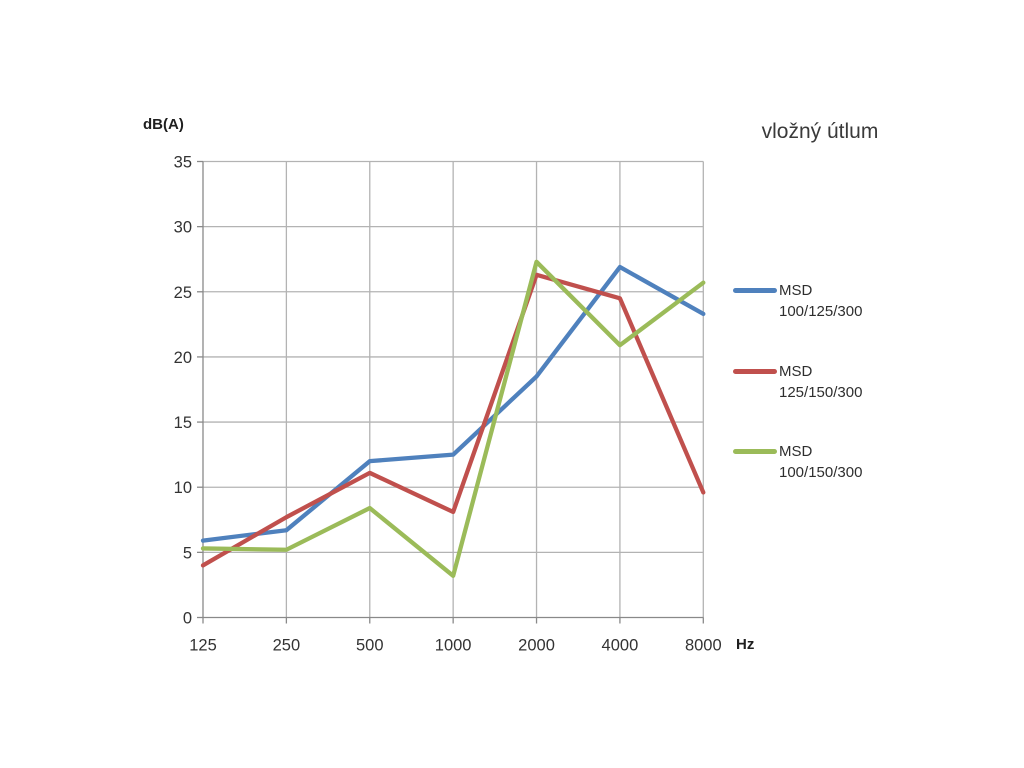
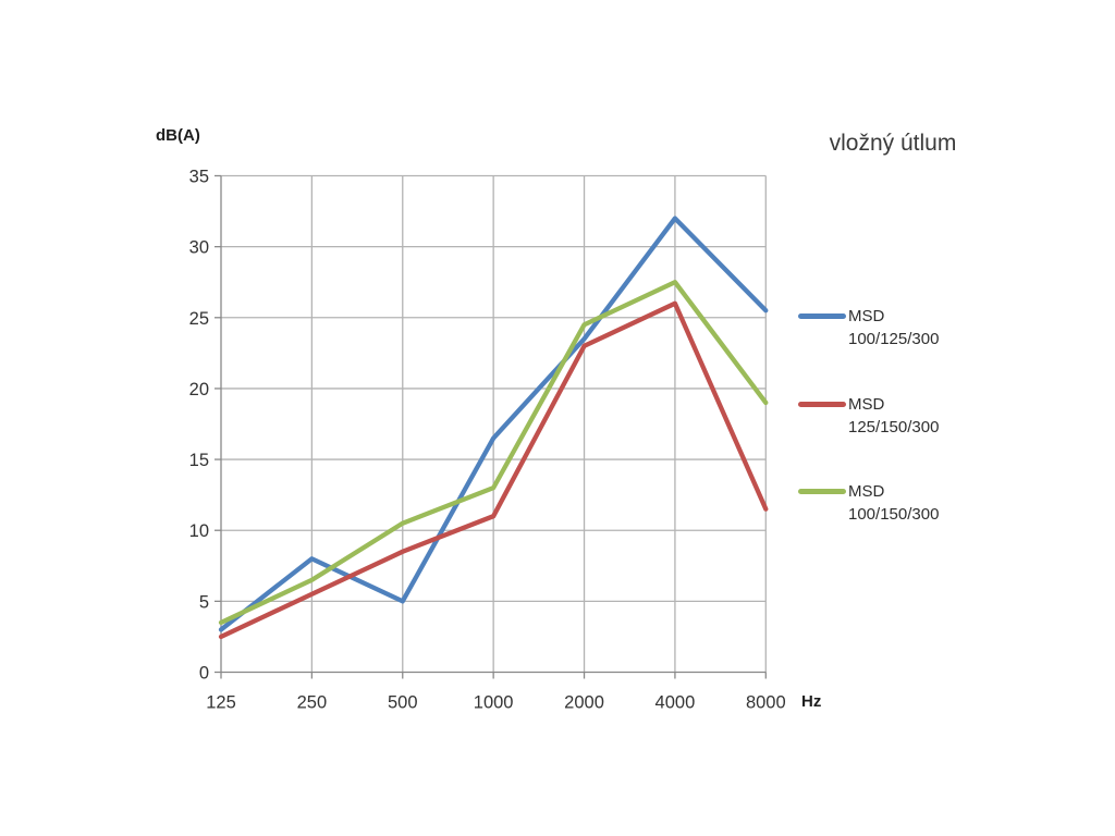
MSD 100/125/300/125: 5.9 -> 3.0
MSD 125/150/300/125: 4.0 -> 2.5
MSD 100/150/300/125: 5.3 -> 3.5
MSD 100/125/300/250: 6.7 -> 8.0
MSD 125/150/300/250: 7.7 -> 5.5
MSD 100/150/300/250: 5.2 -> 6.5
MSD 100/125/300/500: 12.0 -> 5.0
MSD 125/150/300/500: 11.1 -> 8.5
MSD 100/150/300/500: 8.4 -> 10.5
MSD 100/125/300/1000: 12.5 -> 16.5
MSD 125/150/300/1000: 8.1 -> 11.0
MSD 100/150/300/1000: 3.2 -> 13.0
MSD 100/125/300/2000: 18.5 -> 23.5
MSD 125/150/300/2000: 26.3 -> 23.0
MSD 100/150/300/2000: 27.3 -> 24.5
MSD 100/125/300/4000: 26.9 -> 32.0
MSD 125/150/300/4000: 24.5 -> 26.0
MSD 100/150/300/4000: 20.9 -> 27.5
MSD 100/125/300/8000: 23.3 -> 25.5
MSD 125/150/300/8000: 9.6 -> 11.5
MSD 100/150/300/8000: 25.7 -> 19.0
